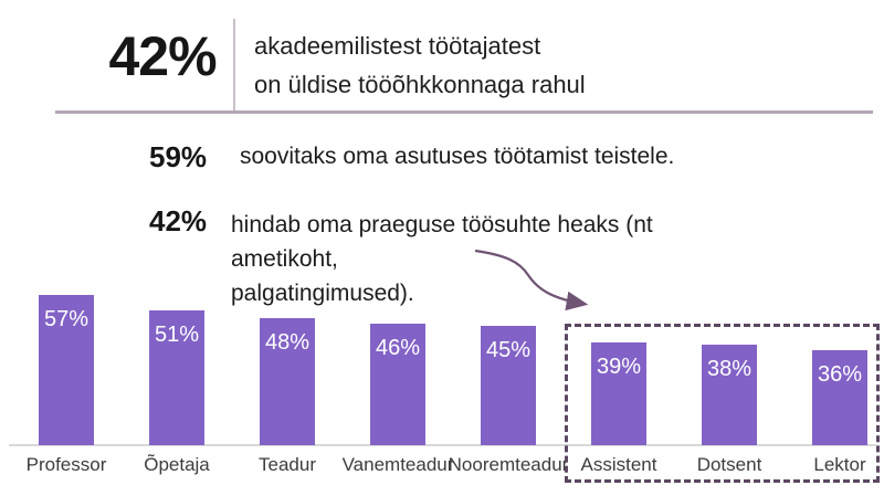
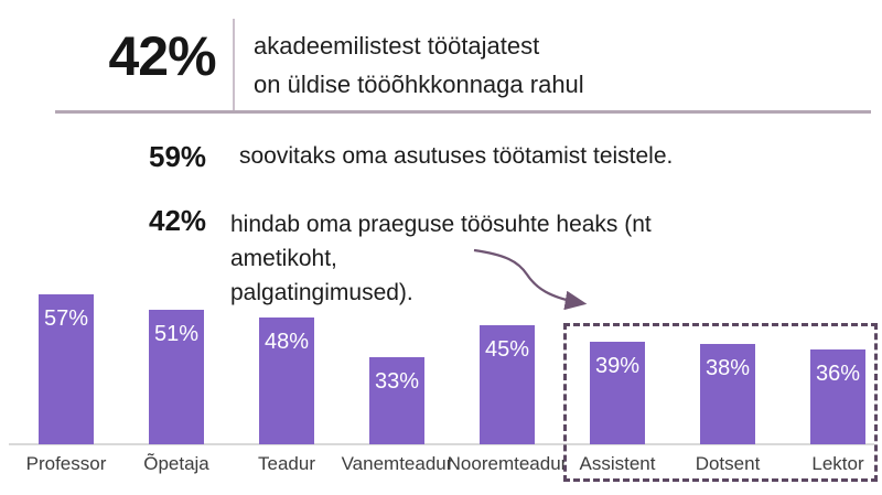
Vanemteadur: 46% -> 33%
